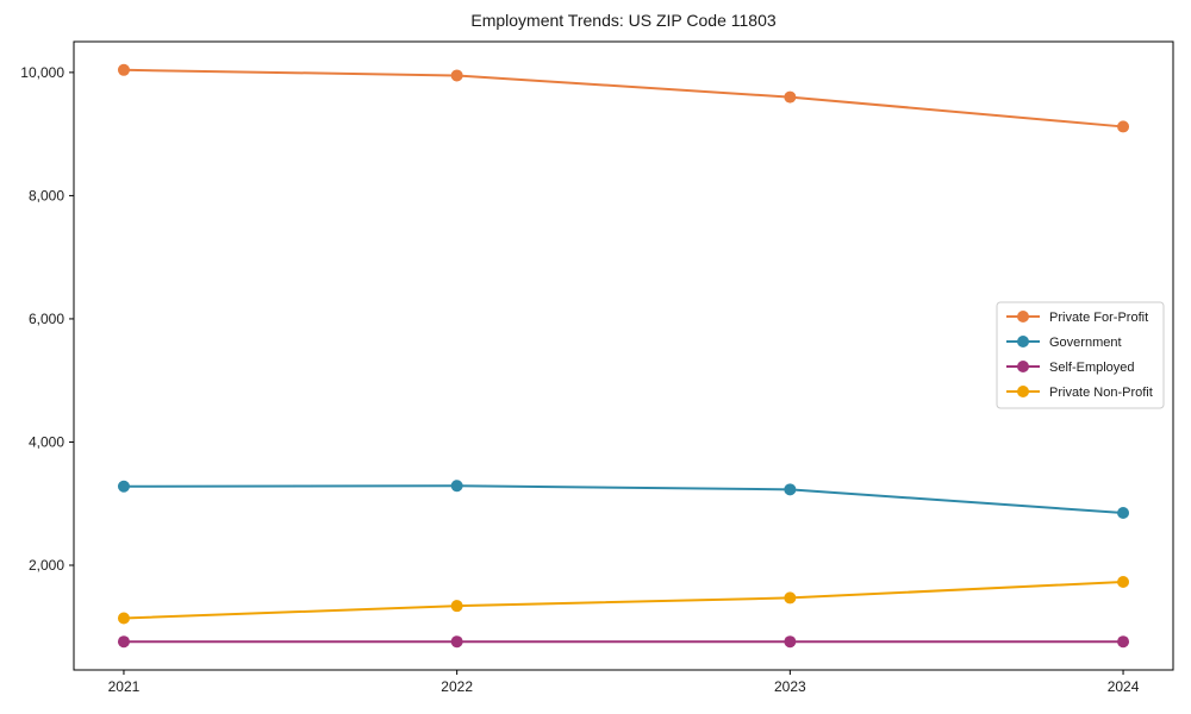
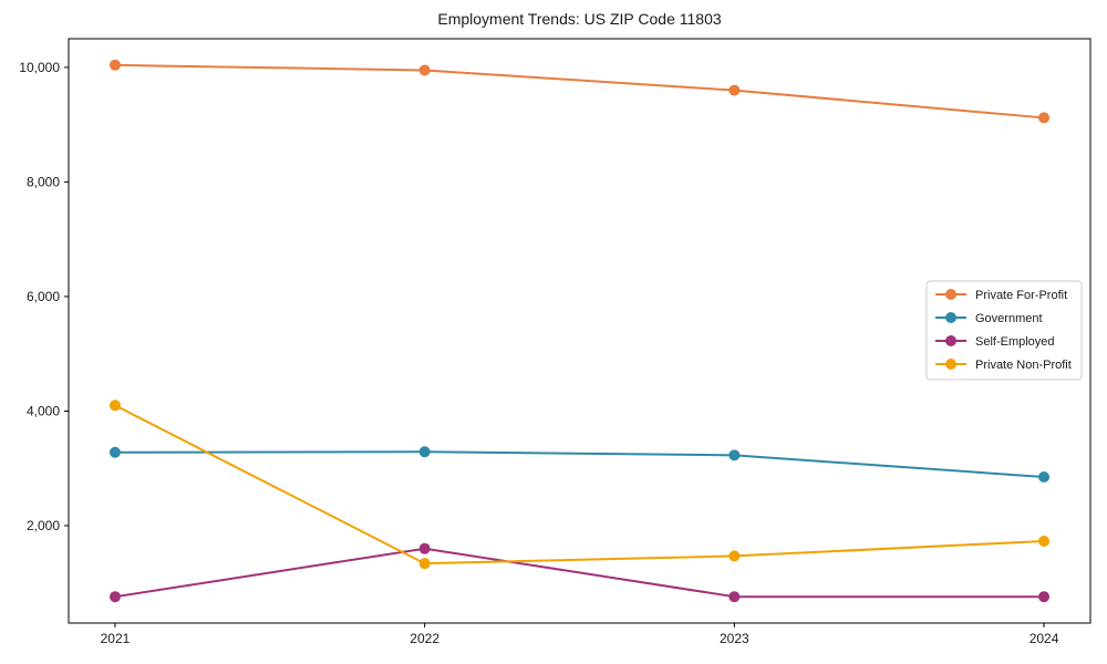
Private Non-Profit/2021: 1100 -> 4100
Self-Employed/2022: 800 -> 1600
